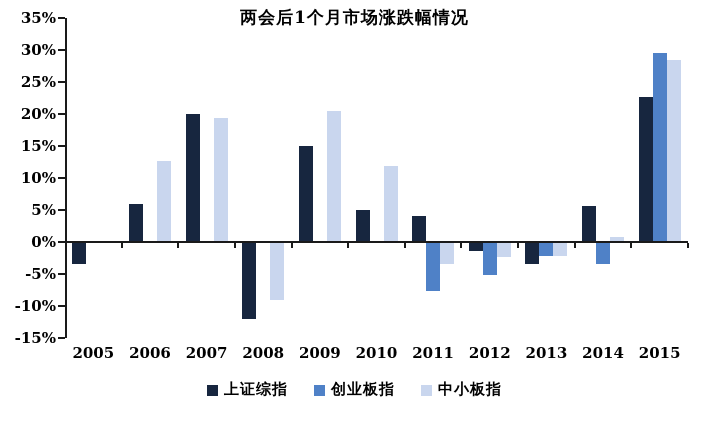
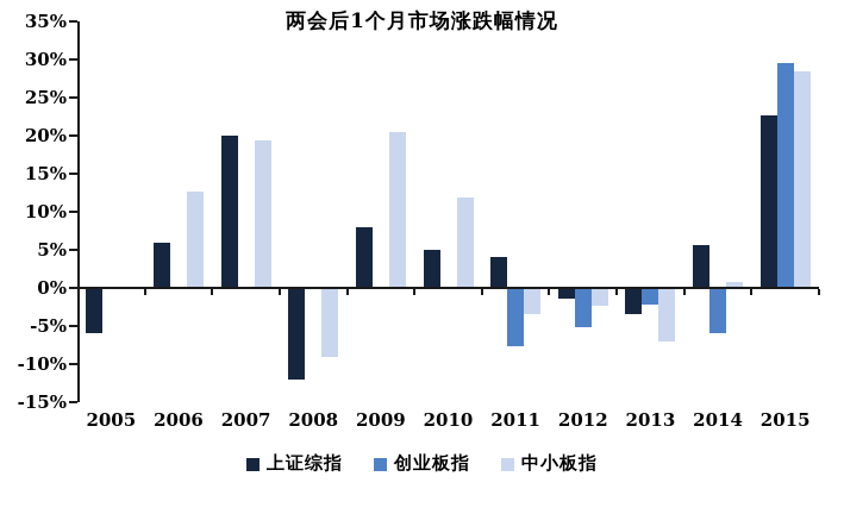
上证综指/2005: -4% -> -6%
上证综指/2009: 15% -> 8%
中小板指/2013: -2% -> -7%
创业板指/2014: -3% -> -6%
